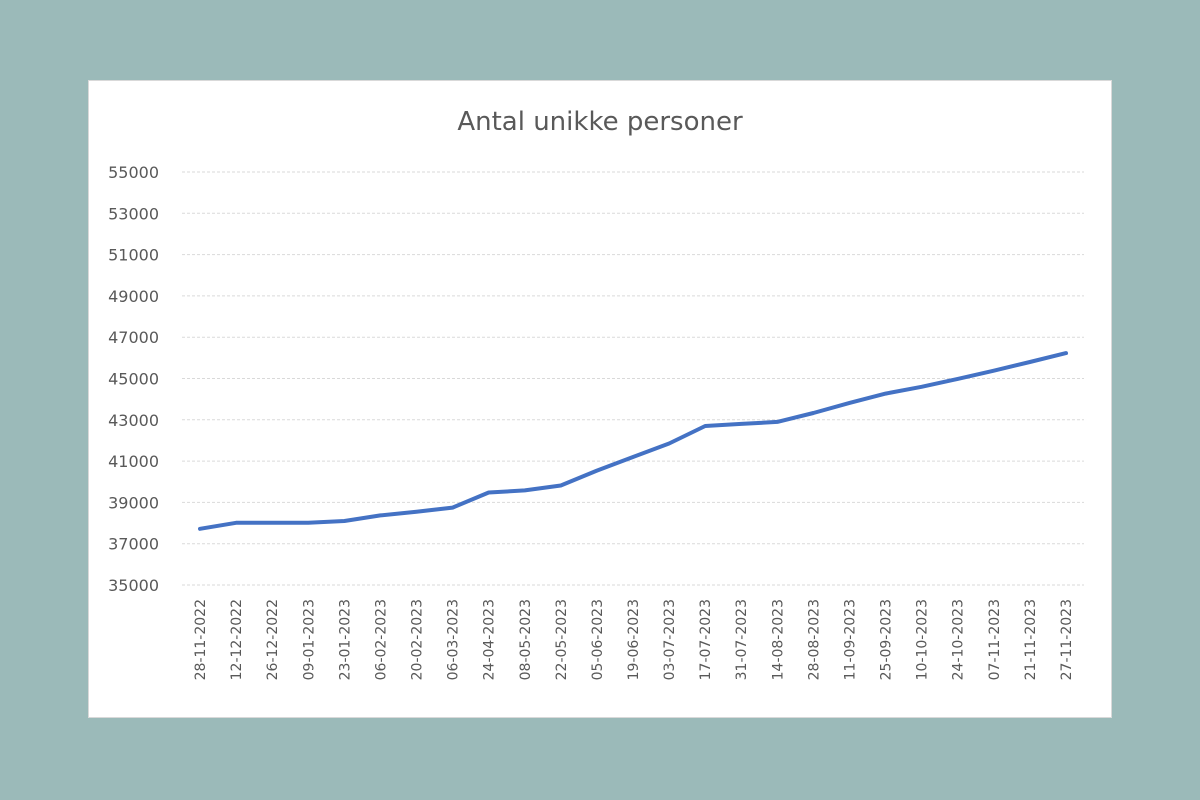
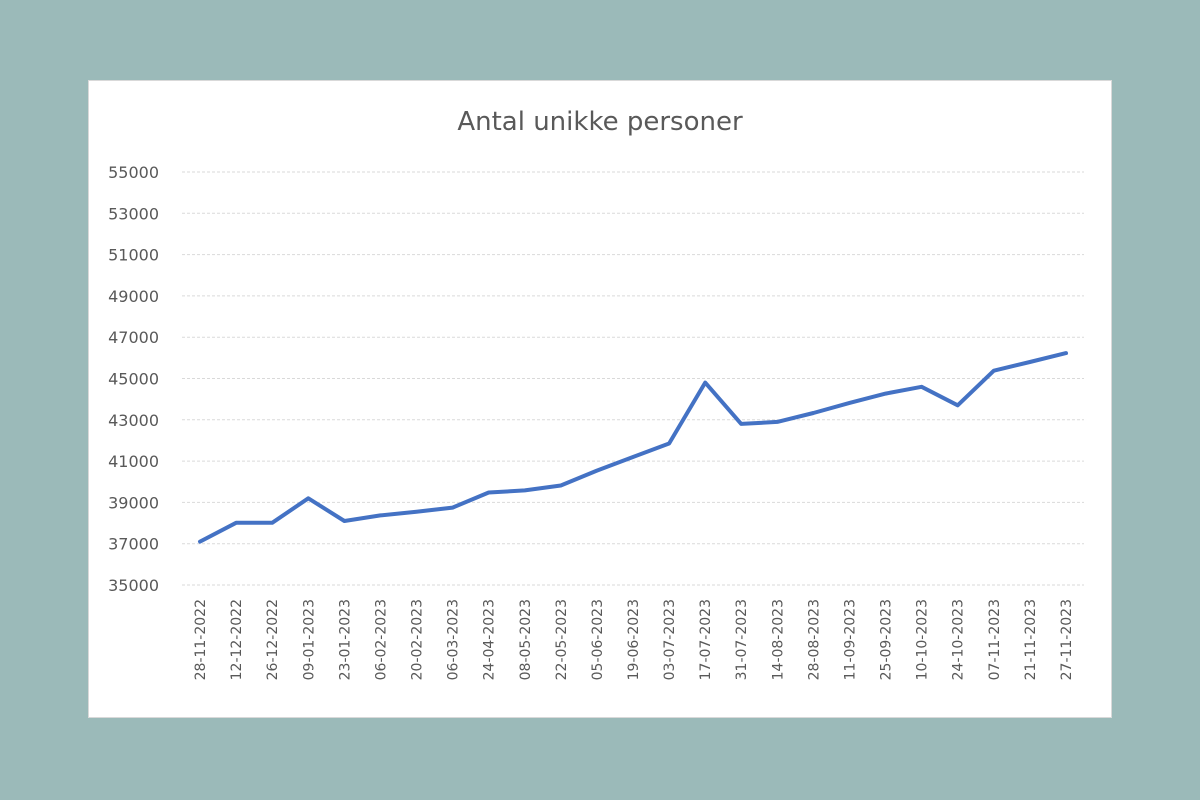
28-11-2022: 37700 -> 37100
09-01-2023: 38000 -> 39200
17-07-2023: 42700 -> 44800
24-10-2023: 45000 -> 43700
